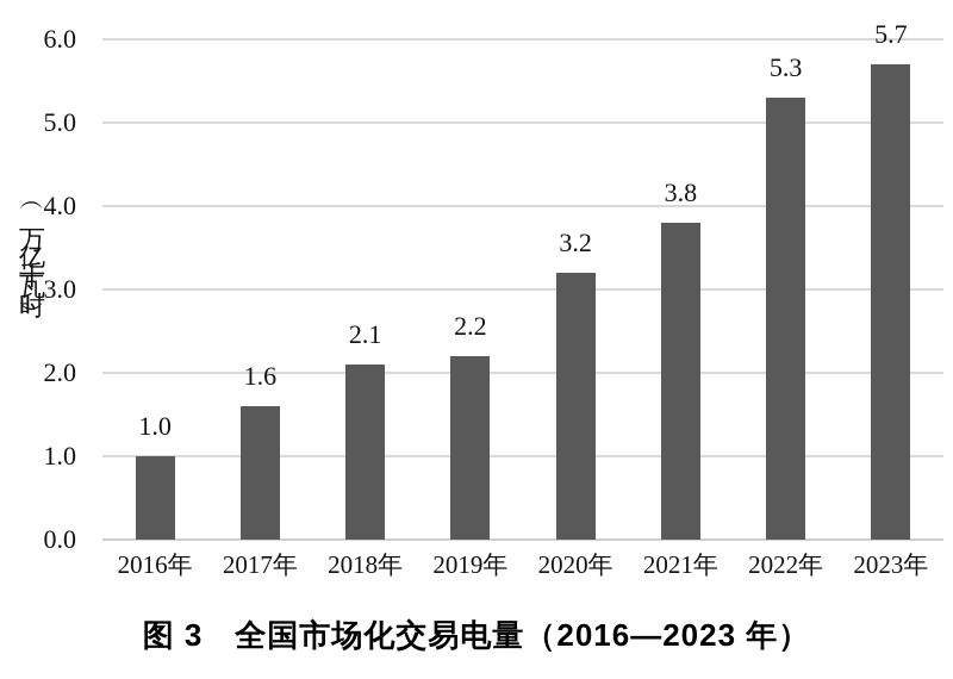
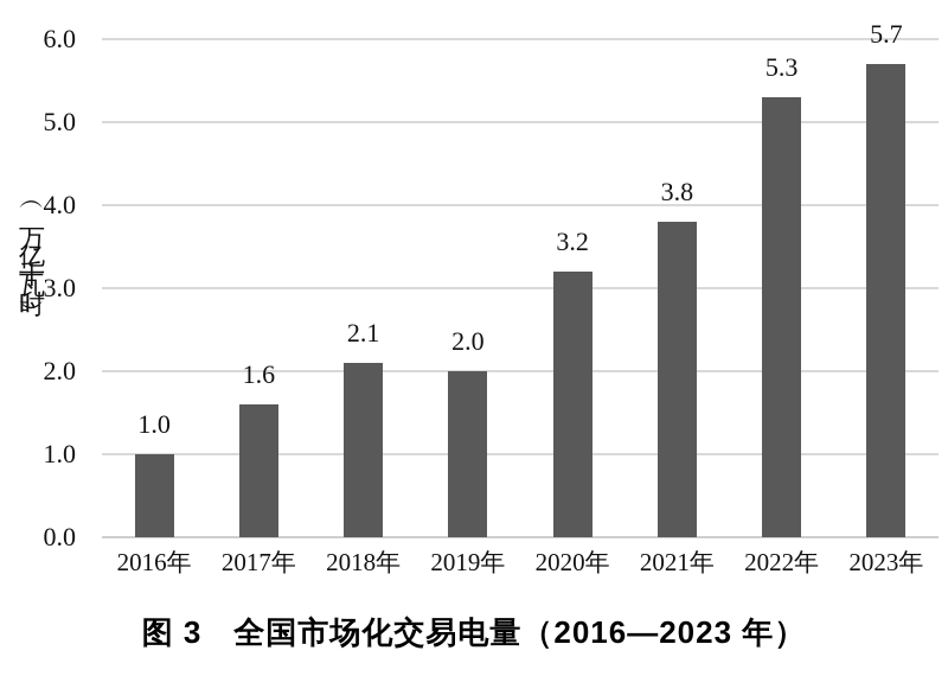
2019年: 2.2 -> 2.0
